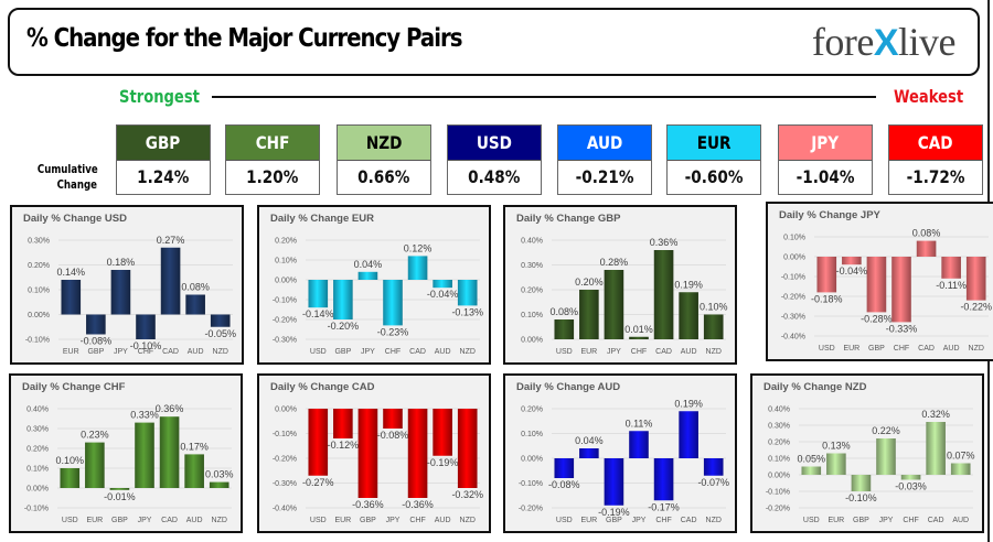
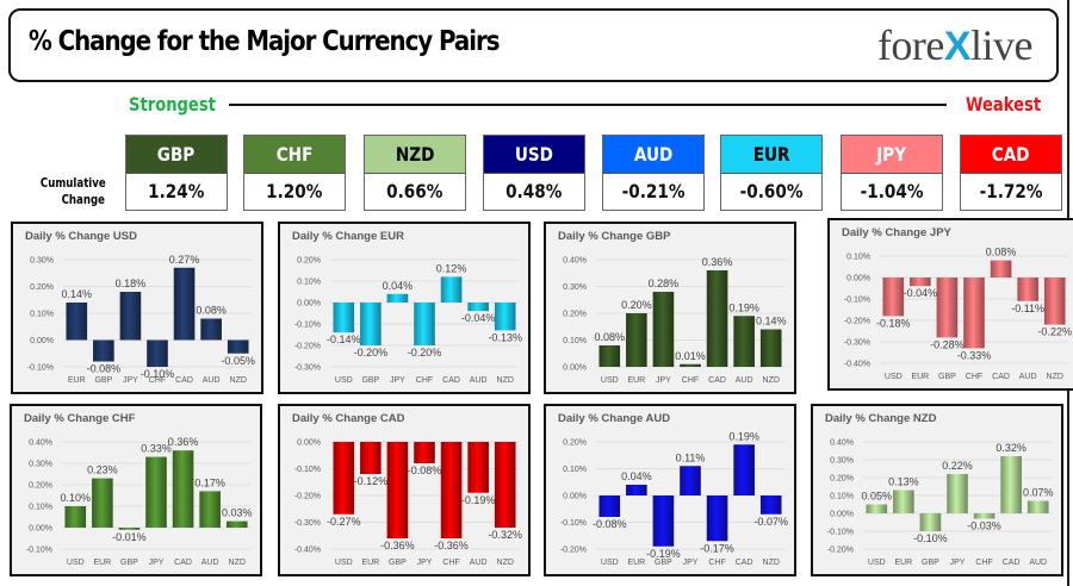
Daily % Change EUR/CHF: -0.23% -> -0.20%
Daily % Change GBP/NZD: 0.10% -> 0.14%
